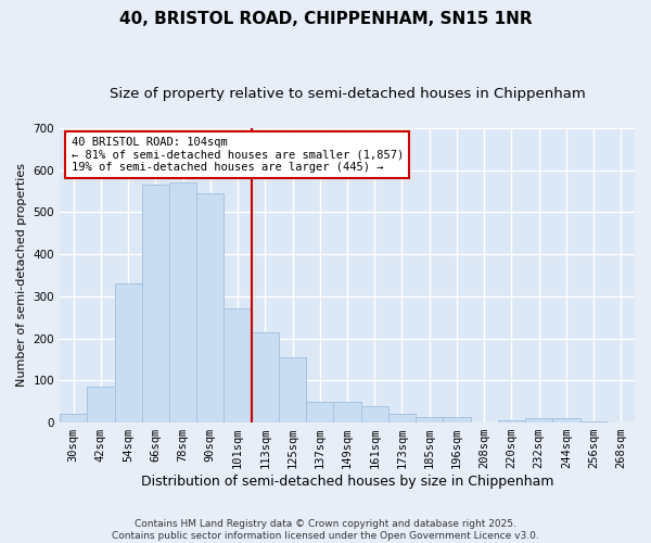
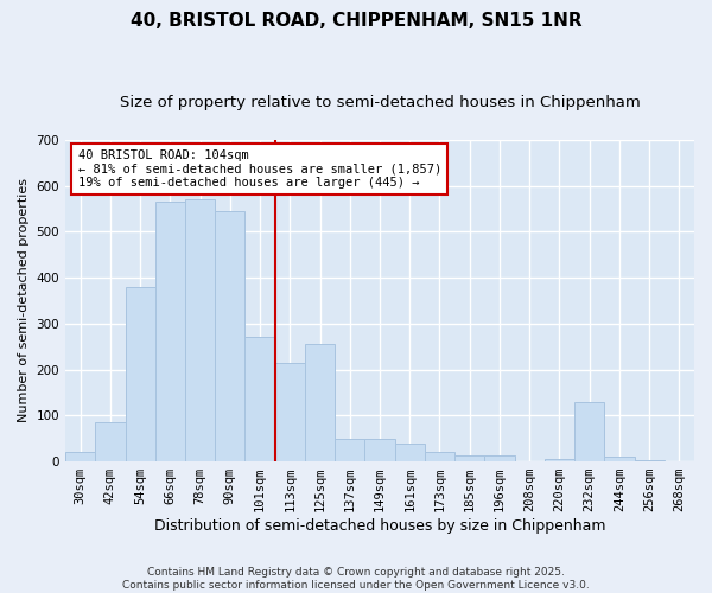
54sqm: 330 -> 380
125sqm: 155 -> 255
232sqm: 10 -> 130
